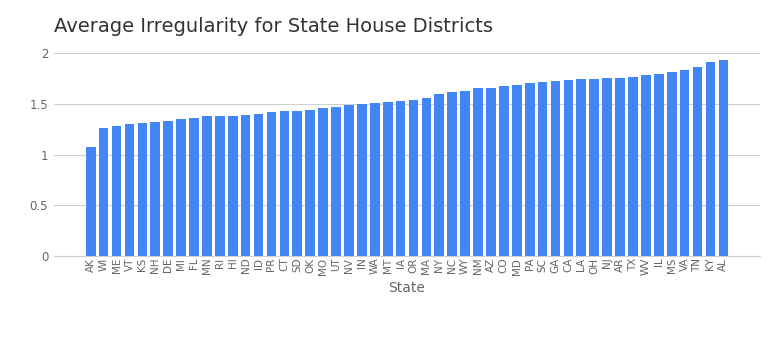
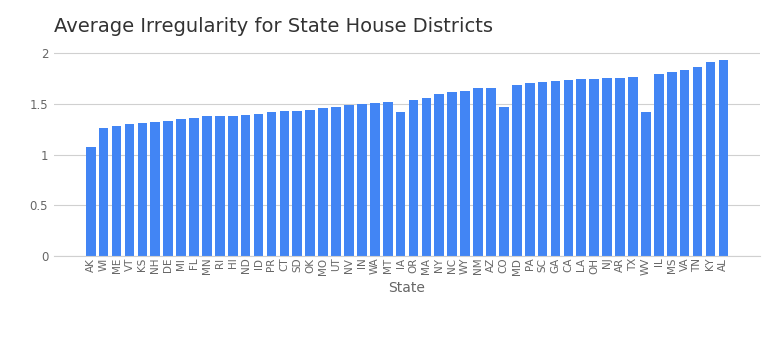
IA: 1.53 -> 1.42
CO: 1.67 -> 1.47
WV: 1.78 -> 1.42
